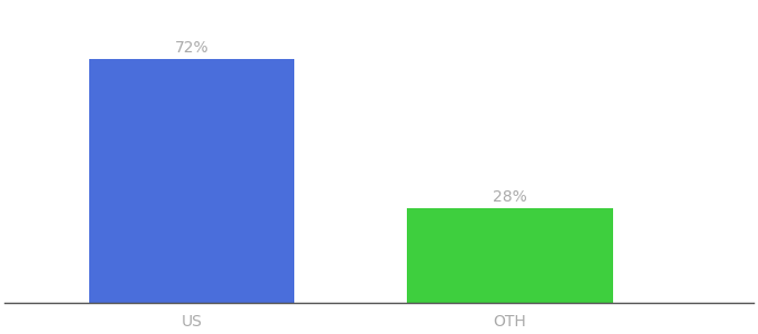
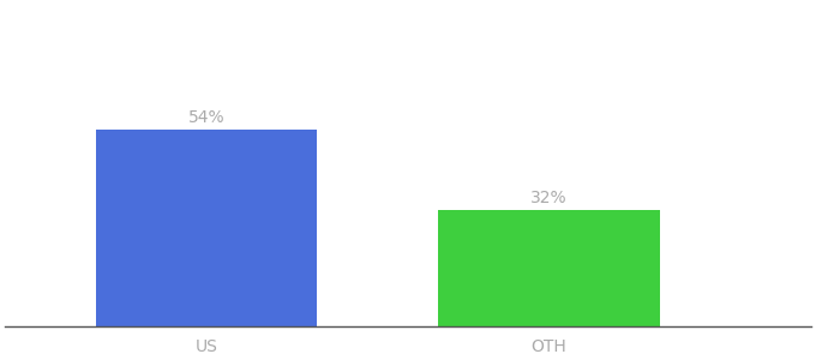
US: 72% -> 54%
OTH: 28% -> 32%
